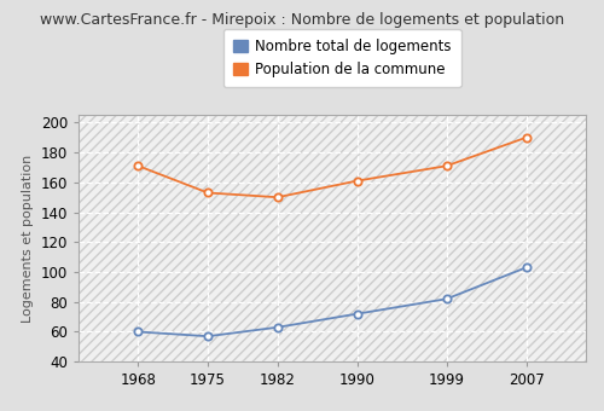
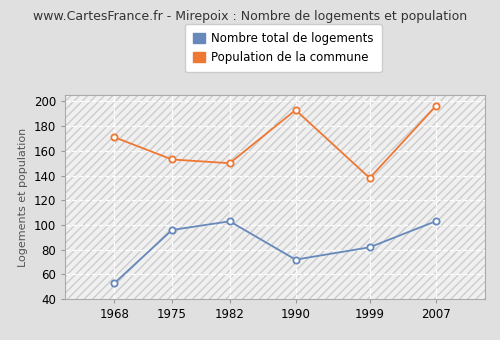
Nombre total de logements/1968: 60 -> 53
Nombre total de logements/1975: 57 -> 96
Nombre total de logements/1982: 63 -> 103
Population de la commune/1990: 161 -> 193
Population de la commune/1999: 171 -> 138
Population de la commune/2007: 190 -> 196
